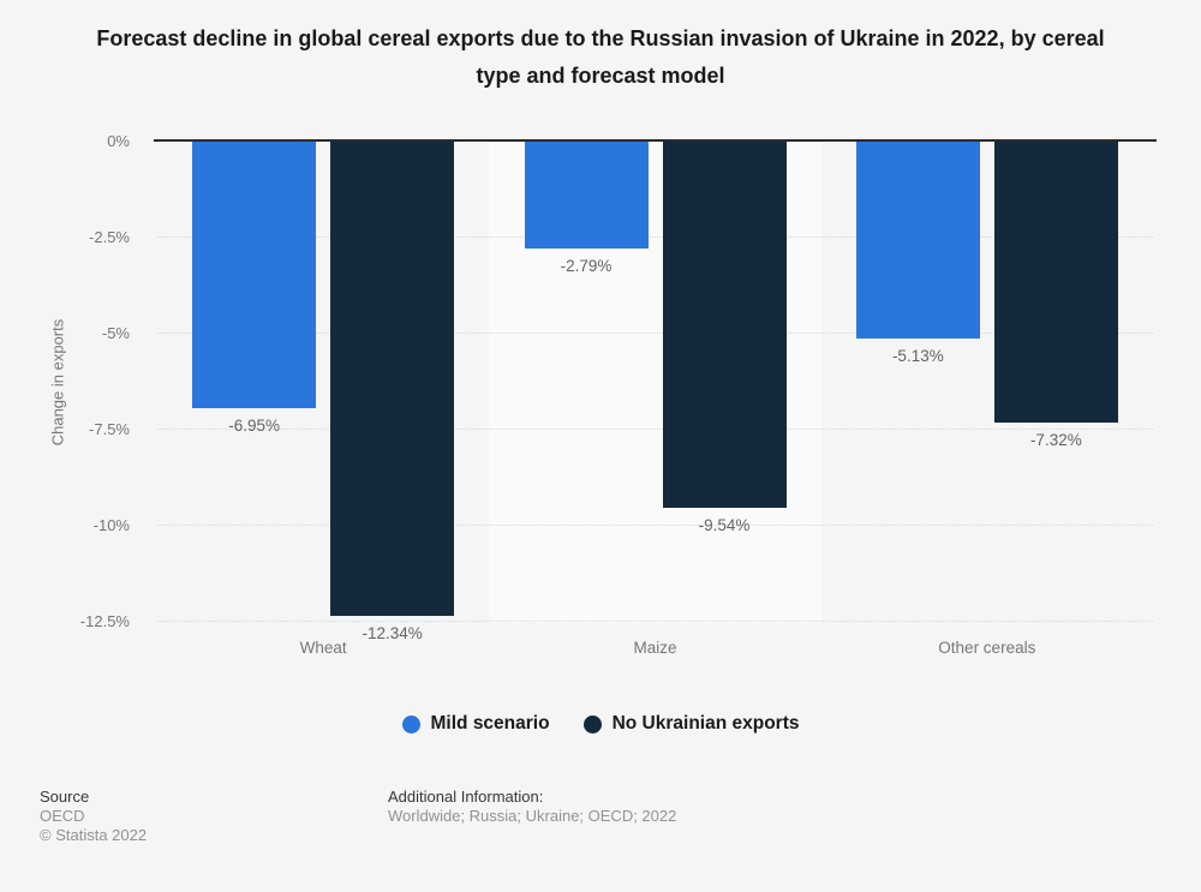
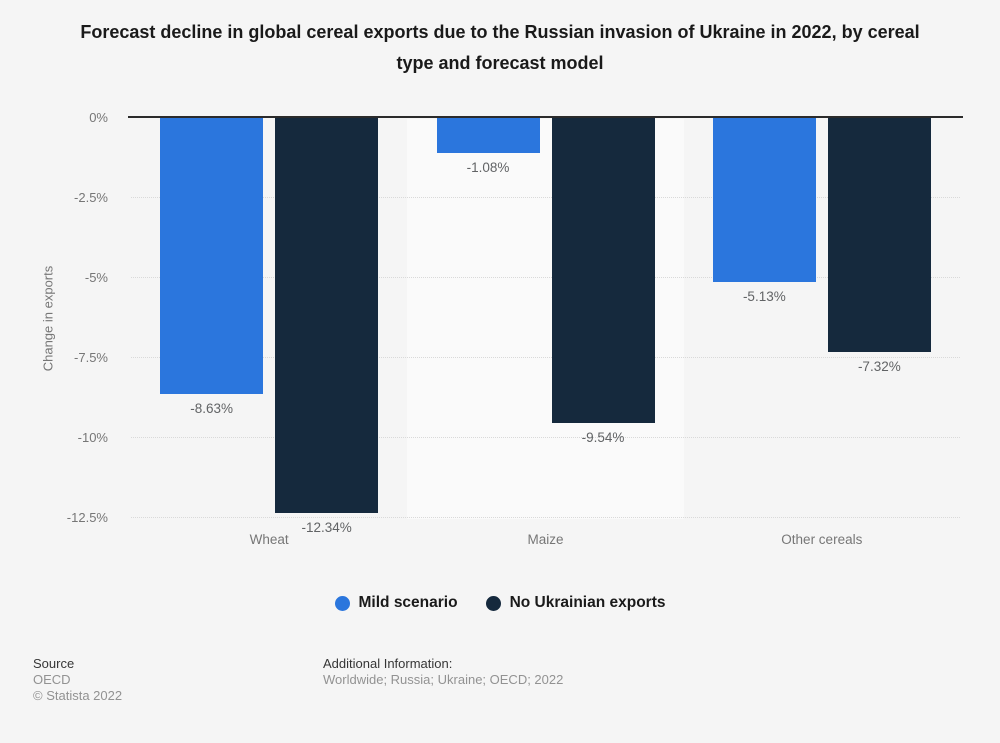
Mild scenario/Wheat: -6.95% -> -8.63%
Mild scenario/Maize: -2.79% -> -1.08%
